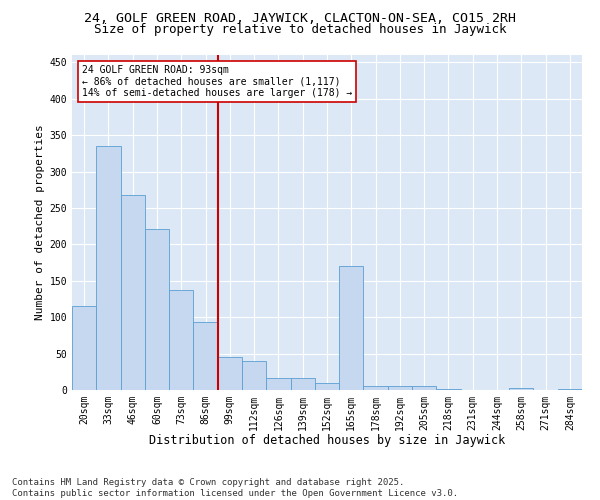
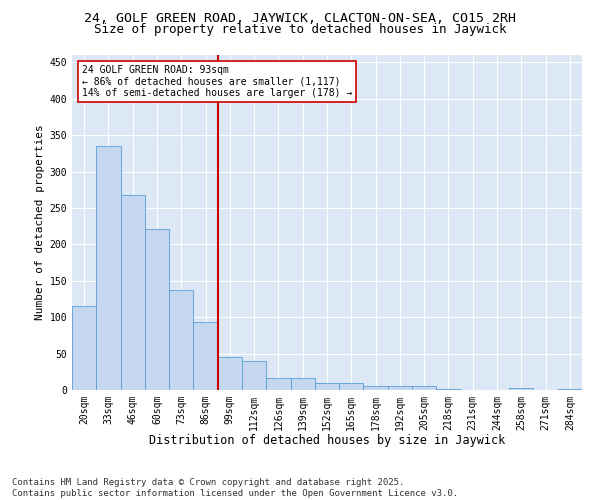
165sqm: 170 -> 10
